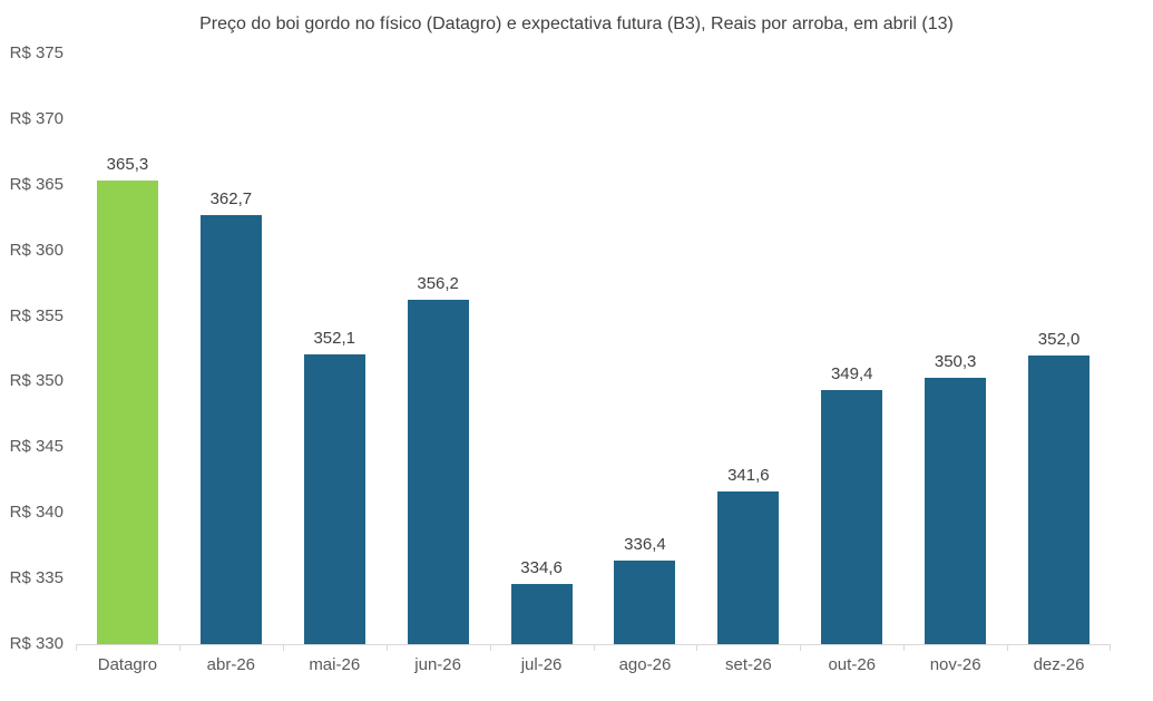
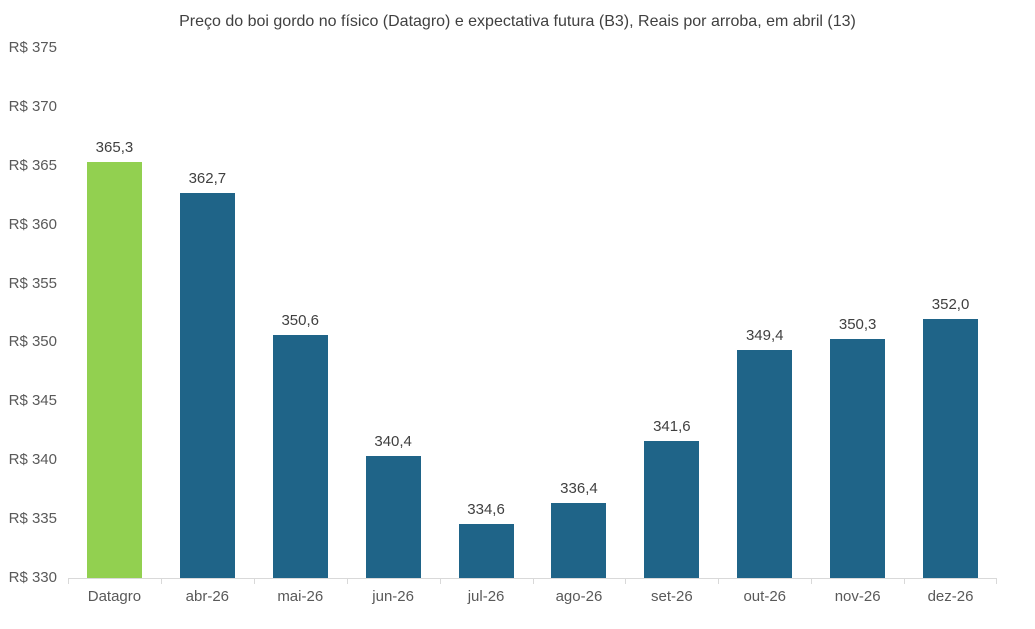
mai-26: 352,1 -> 350,6
jun-26: 356,2 -> 340,4
